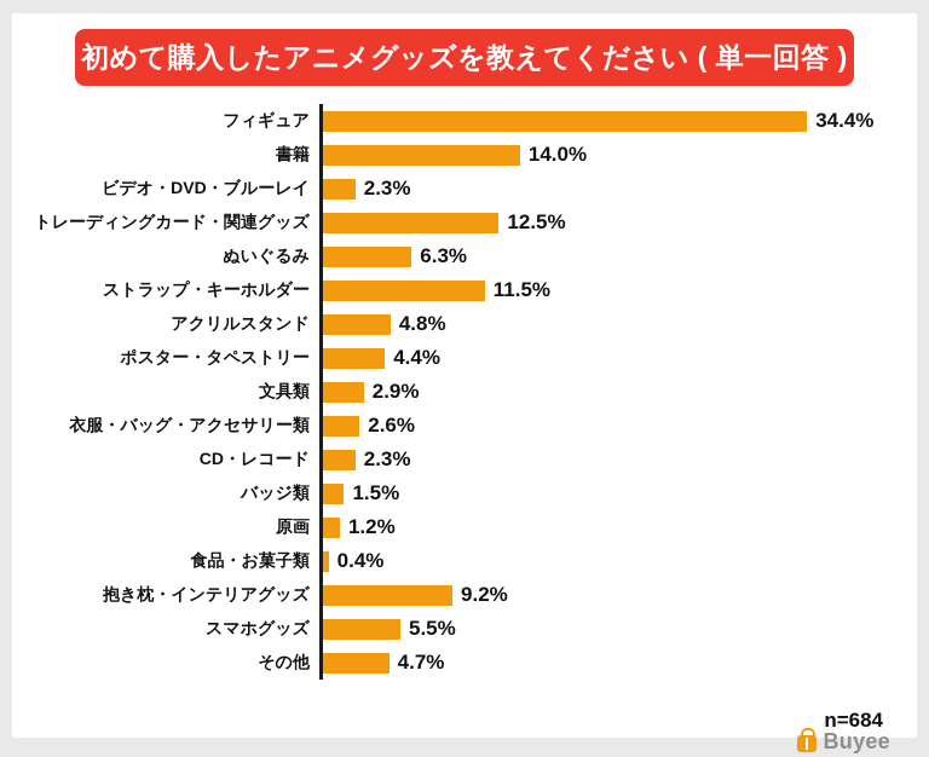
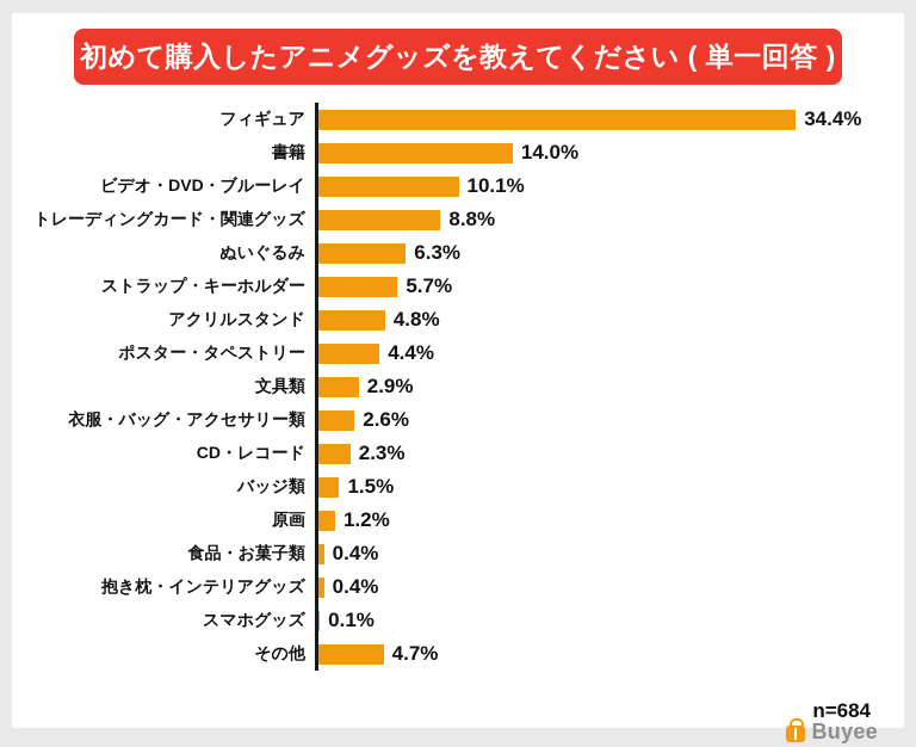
ビデオ・DVD・ブルーレイ: 2.3% -> 10.1%
トレーディングカード・関連グッズ: 12.5% -> 8.8%
ストラップ・キーホルダー: 11.5% -> 5.7%
抱き枕・インテリアグッズ: 9.2% -> 0.4%
スマホグッズ: 5.5% -> 0.1%
